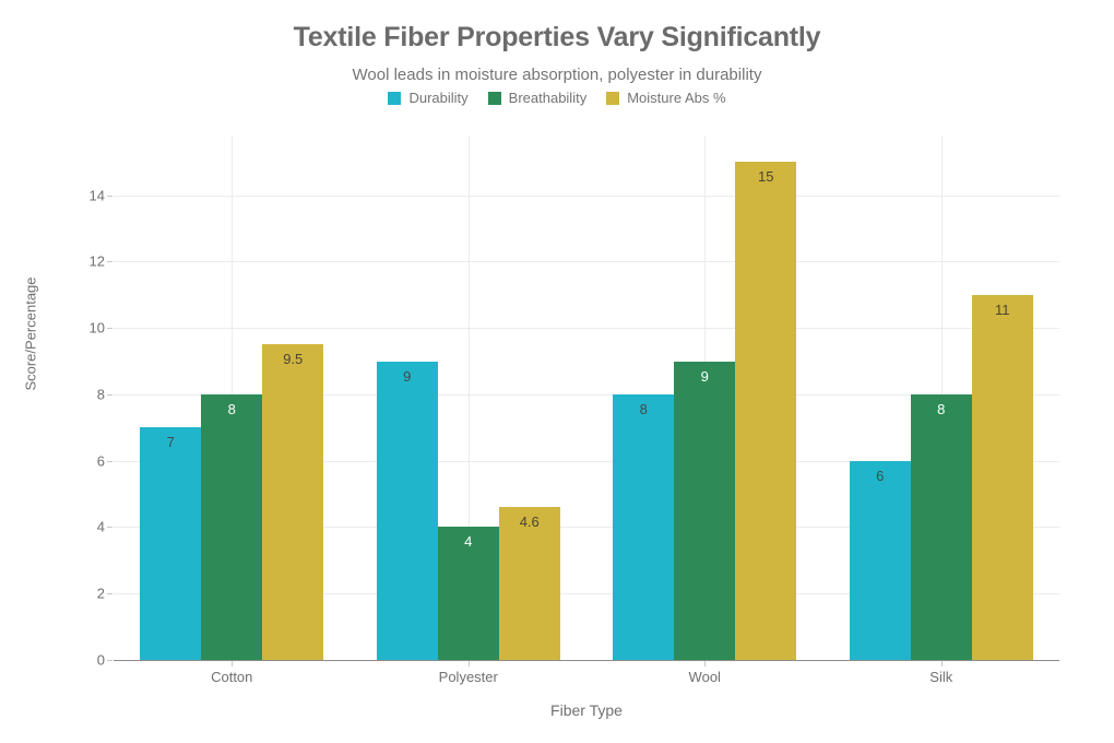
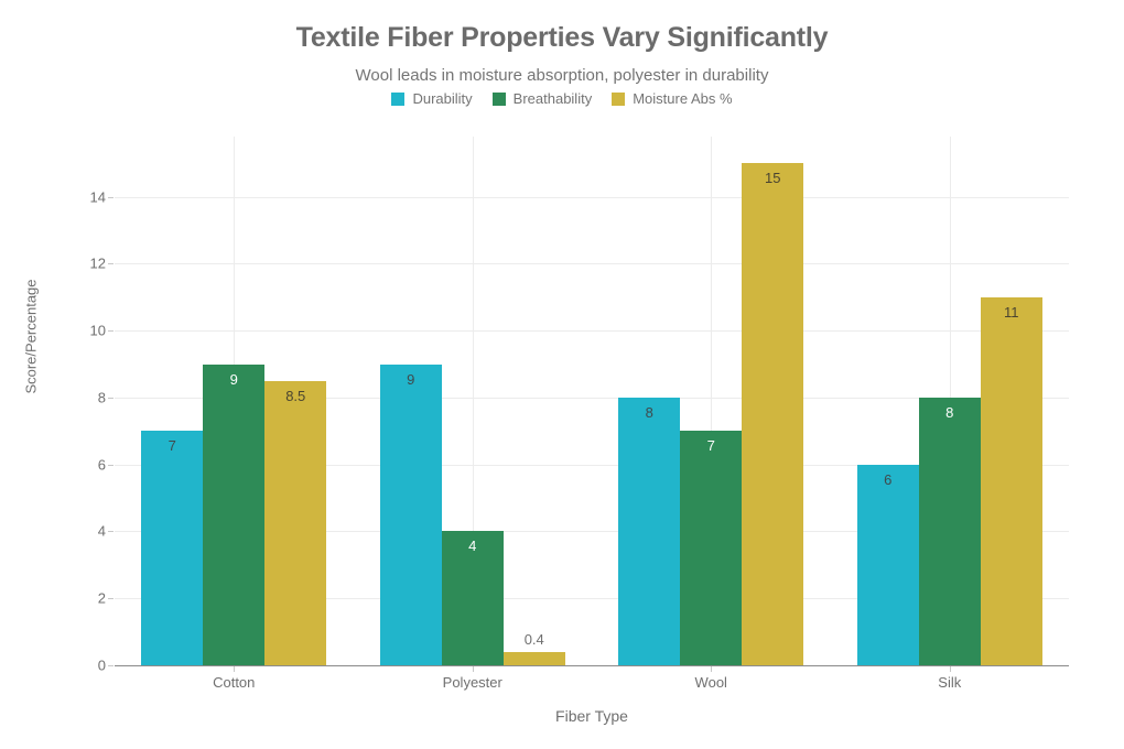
Breathability/Cotton: 8 -> 9
Moisture Abs %/Cotton: 9.5 -> 8.5
Moisture Abs %/Polyester: 4.6 -> 0.4
Breathability/Wool: 9 -> 7
